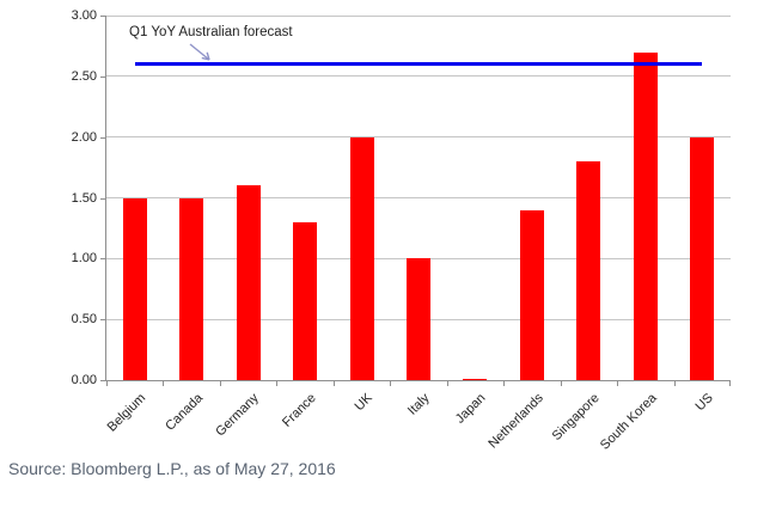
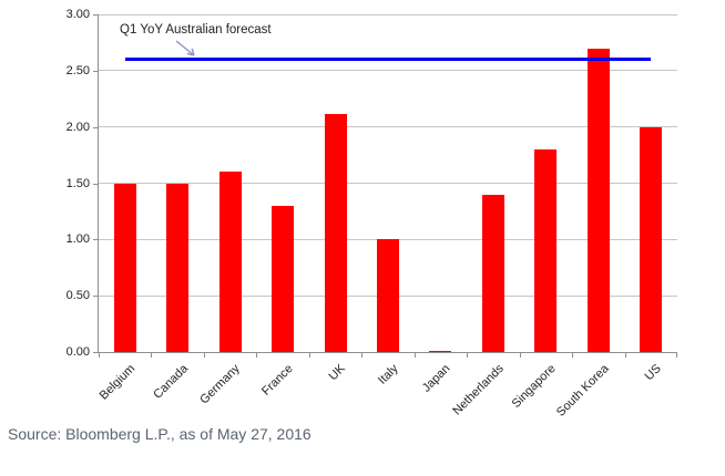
UK: 2.00 -> 2.11
